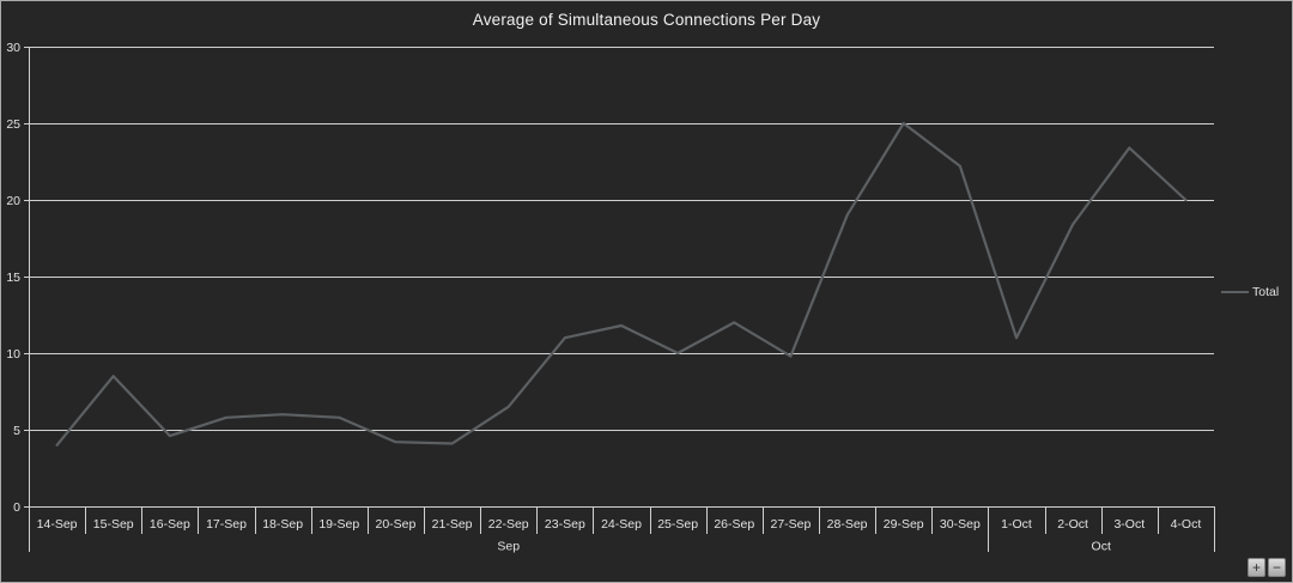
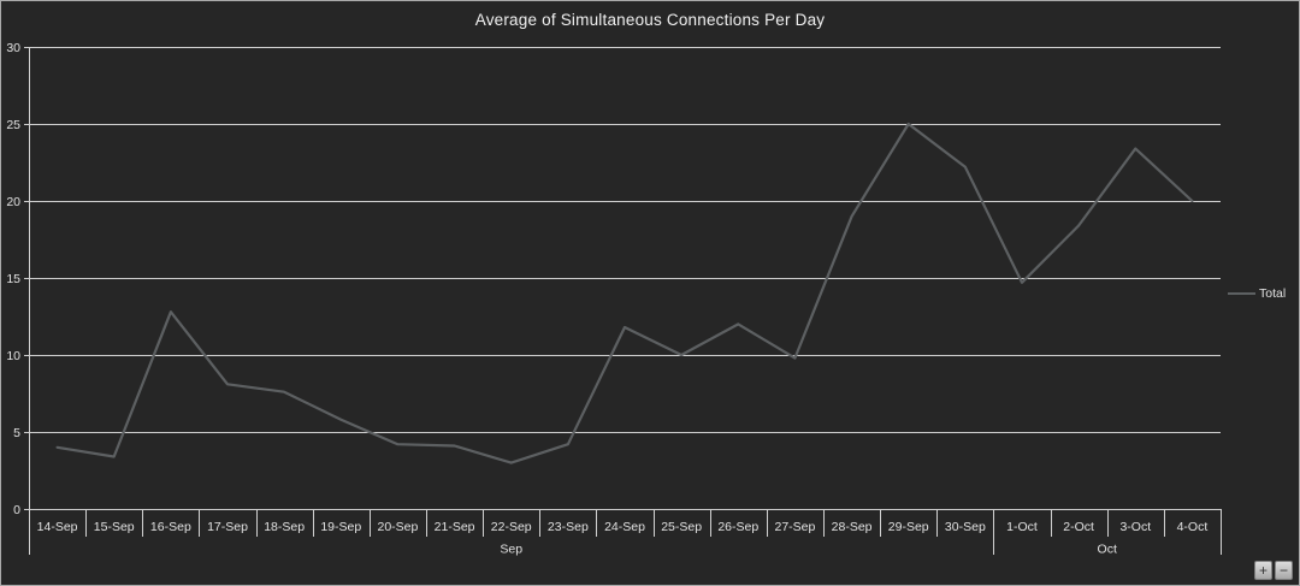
15-Sep: 8.5 -> 3.4
16-Sep: 4.6 -> 12.8
17-Sep: 5.8 -> 8.1
18-Sep: 6.0 -> 7.6
22-Sep: 6.5 -> 3.0
23-Sep: 11.0 -> 4.2
1-Oct: 11.0 -> 14.7
